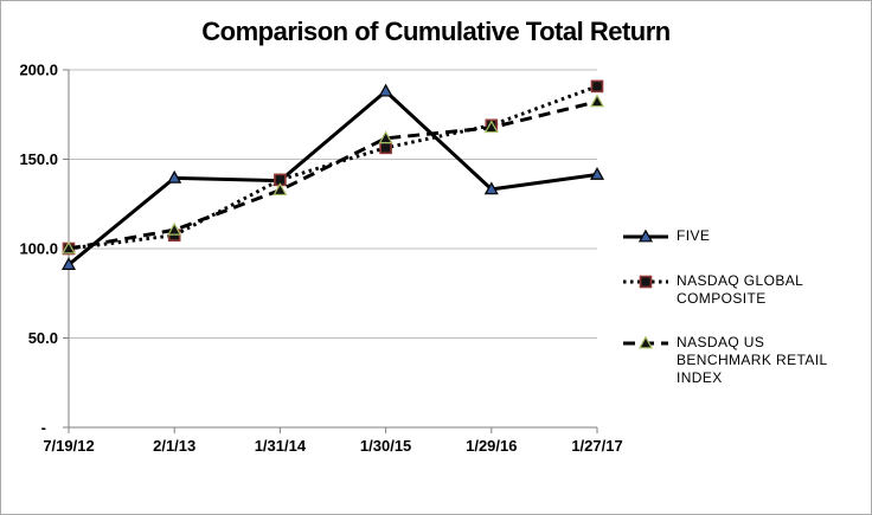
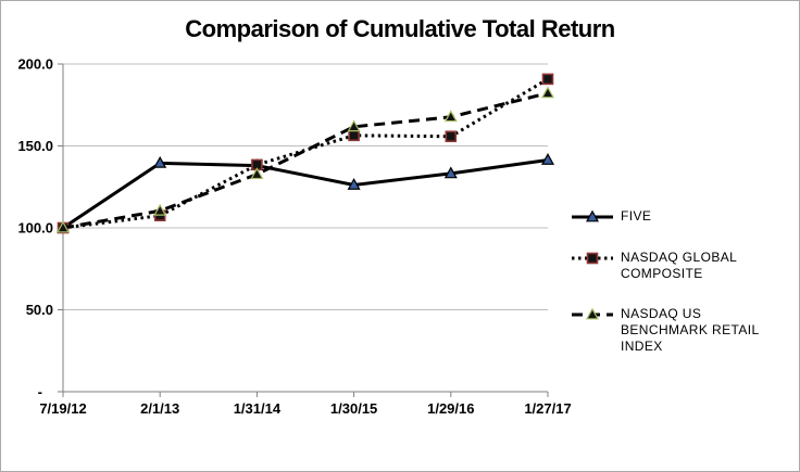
FIVE/7/19/12: 91 -> 100
FIVE/1/30/15: 188 -> 126
NASDAQ GLOBAL COMPOSITE/1/29/16: 169 -> 156
